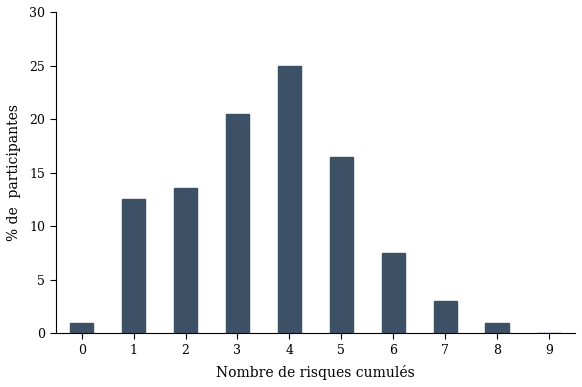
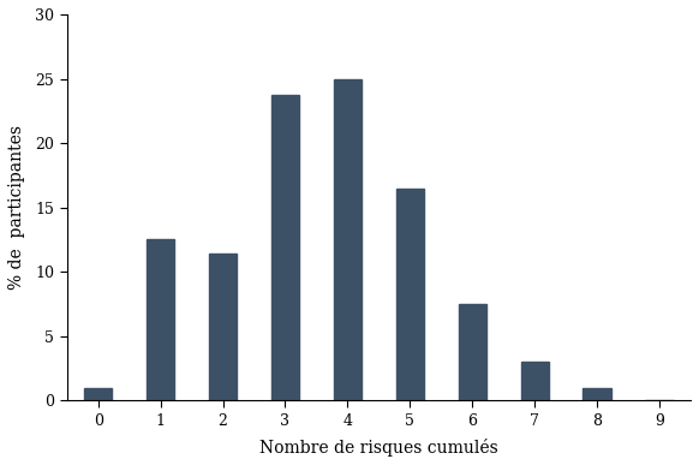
2: 13.6 -> 11.4
3: 20.5 -> 23.7
